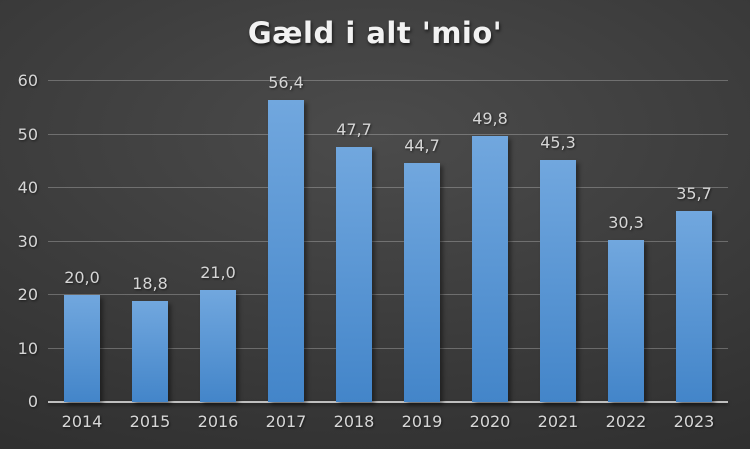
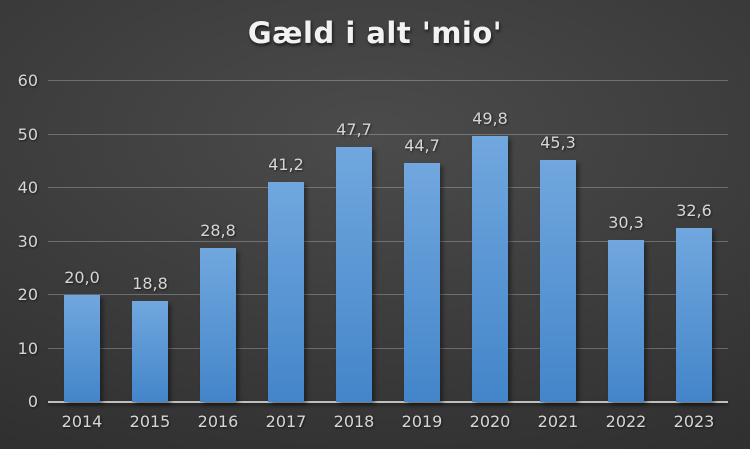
2016: 21,0 -> 28,8
2017: 56,4 -> 41,2
2023: 35,7 -> 32,6
